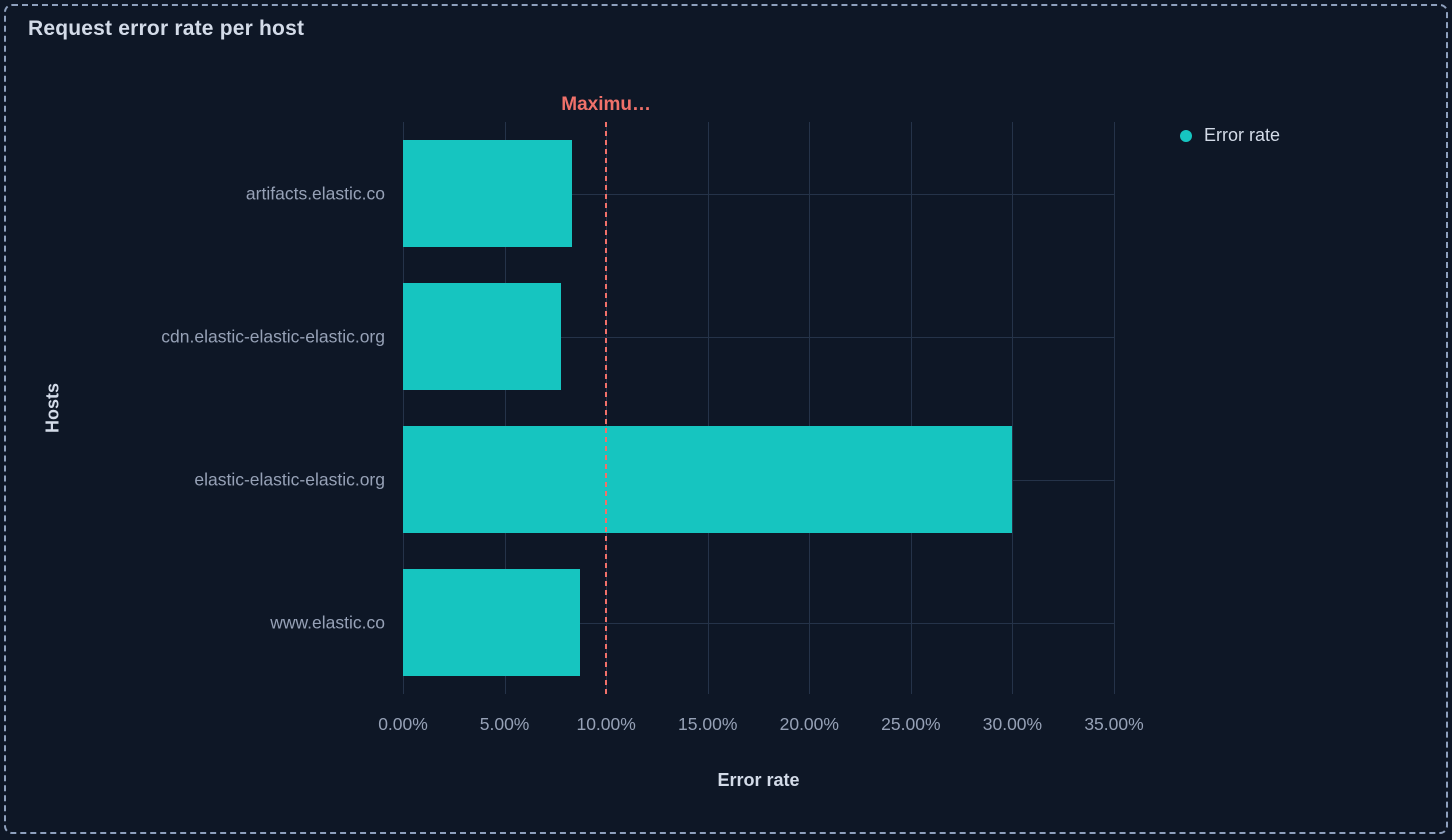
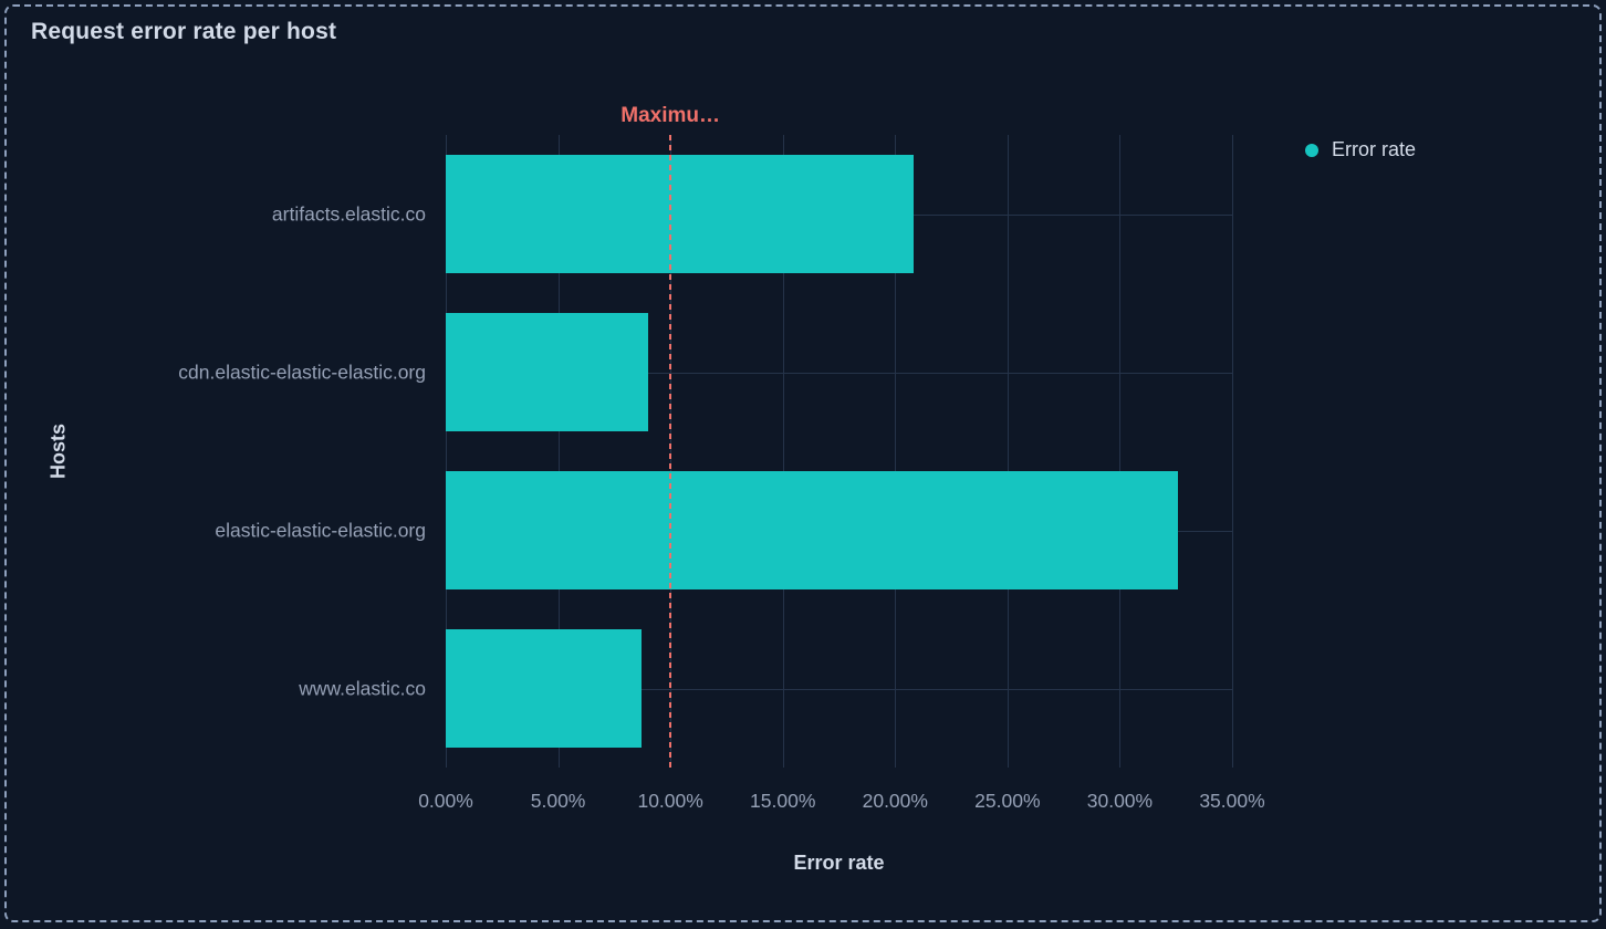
artifacts.elastic.co: 8.3% -> 20.8%
cdn.elastic-elastic-elastic.org: 7.8% -> 9.0%
elastic-elastic-elastic.org: 30.0% -> 32.6%
